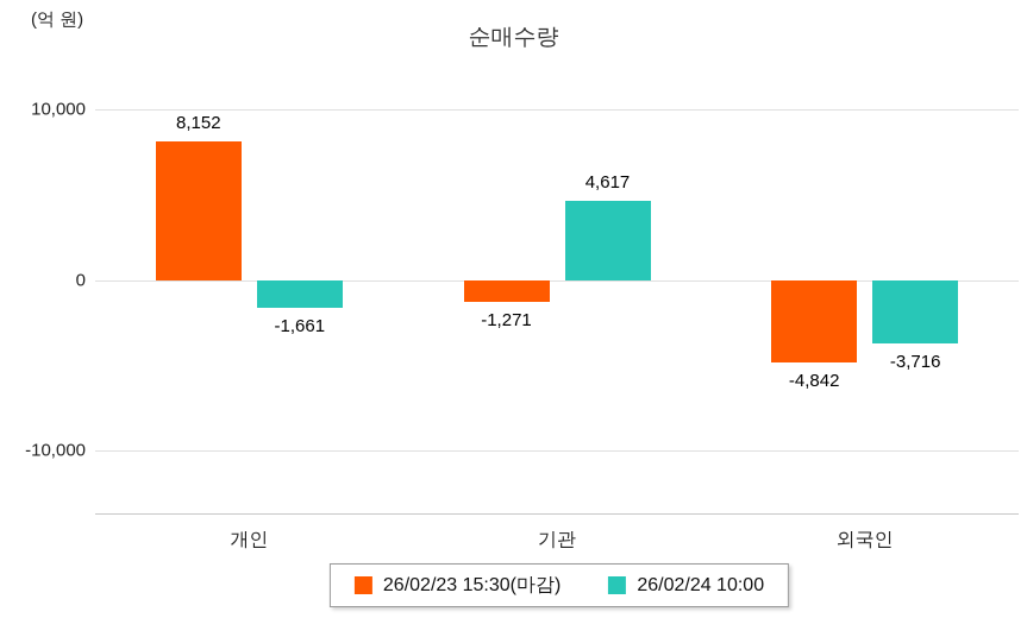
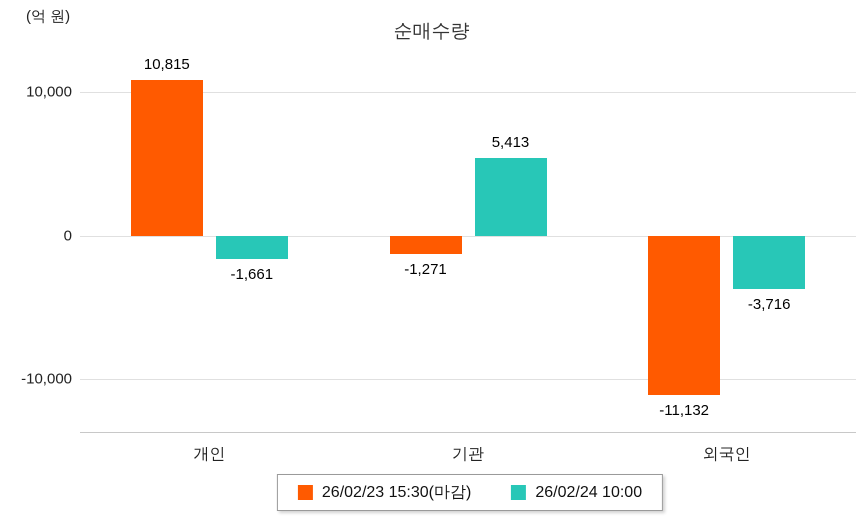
26/02/23 15:30(마감)/개인: 8,152 -> 10,815
26/02/24 10:00/기관: 4,617 -> 5,413
26/02/23 15:30(마감)/외국인: -4,842 -> -11,132
